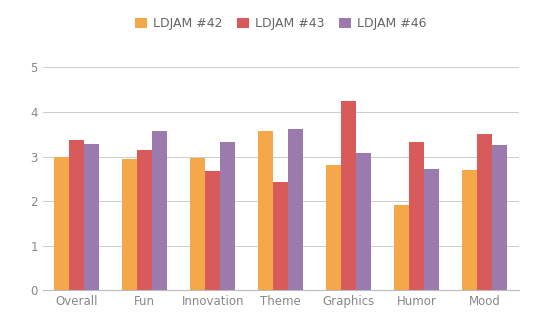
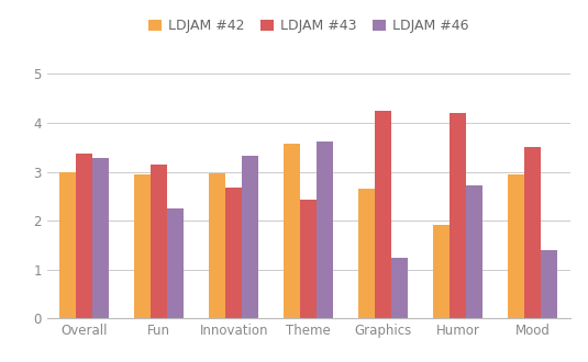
LDJAM #46/Fun: 3.57 -> 2.25
LDJAM #42/Graphics: 2.82 -> 2.65
LDJAM #46/Graphics: 3.08 -> 1.25
LDJAM #43/Humor: 3.33 -> 4.20
LDJAM #42/Mood: 2.70 -> 2.95
LDJAM #46/Mood: 3.26 -> 1.40
